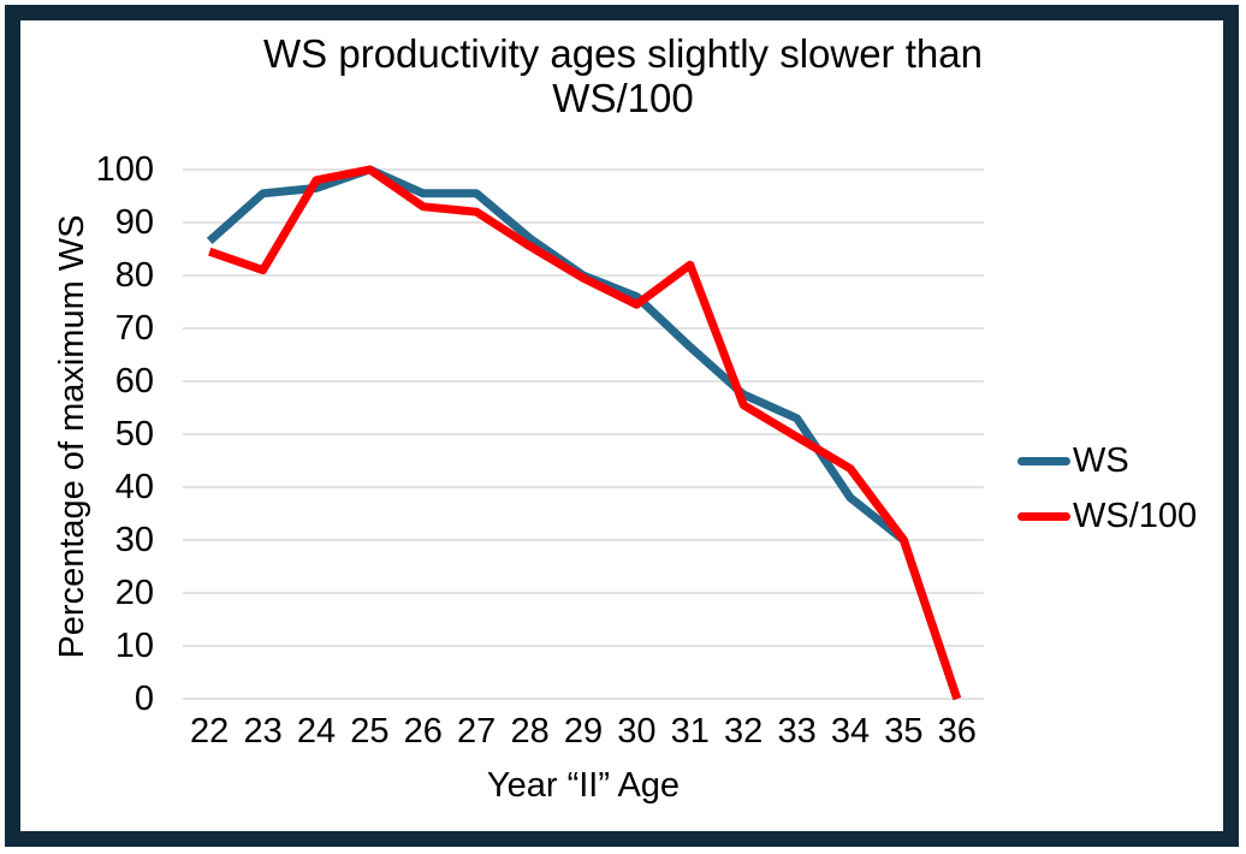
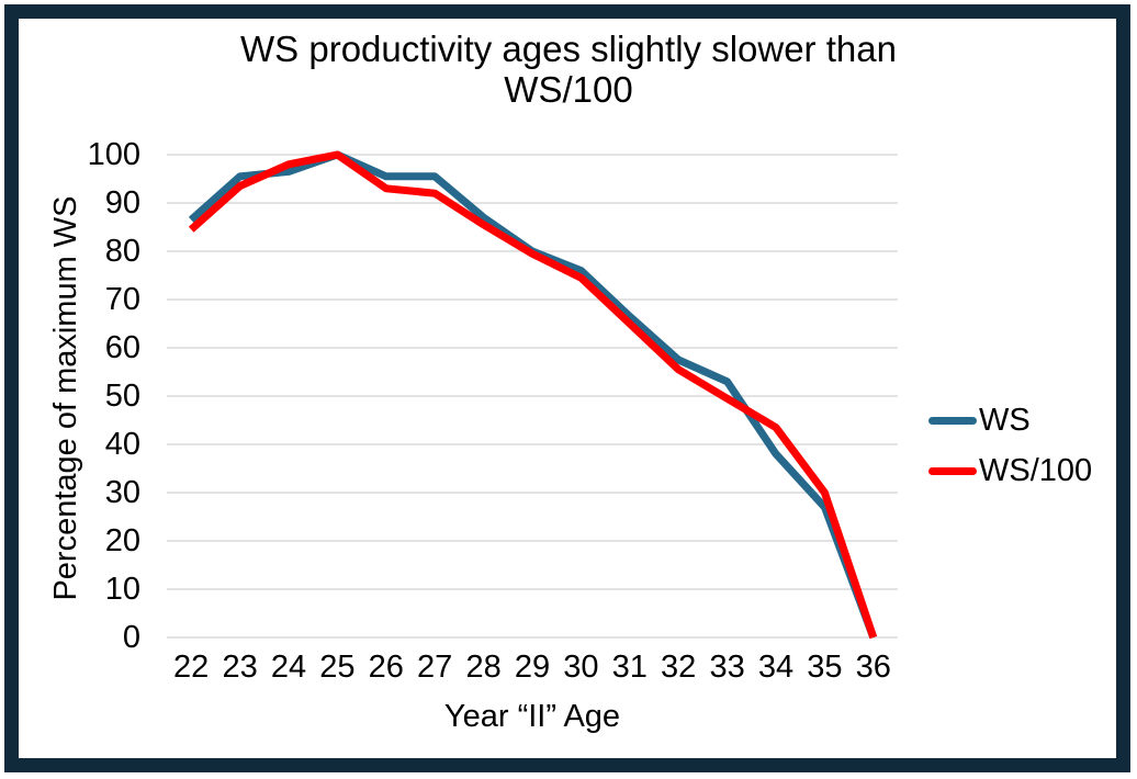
WS/100/23: 81 -> 94
WS/100/31: 82 -> 65
WS/35: 30 -> 27
